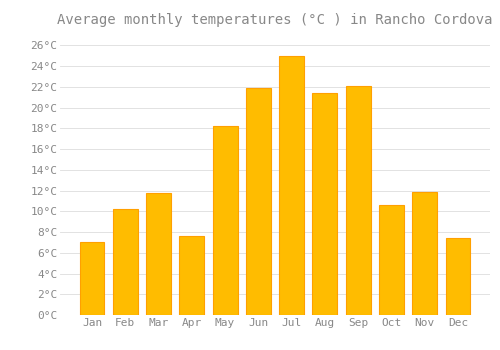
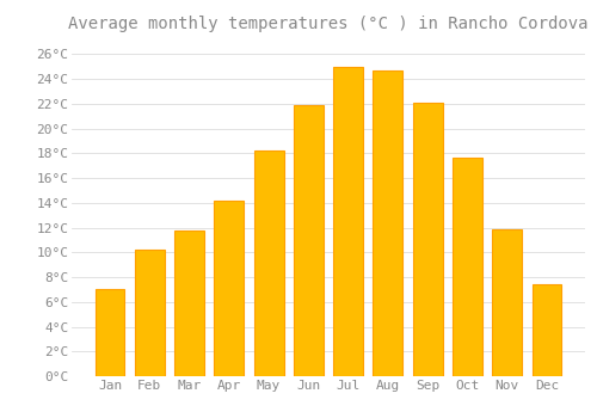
Apr: 7.6°C -> 14.2°C
Aug: 21.4°C -> 24.7°C
Oct: 10.6°C -> 17.6°C
